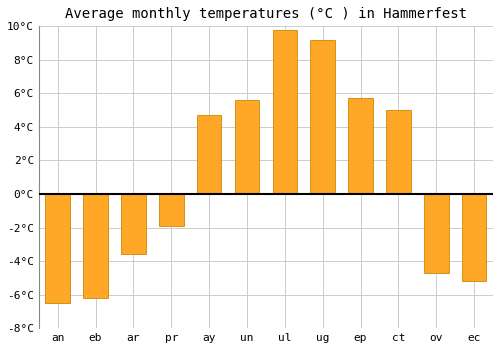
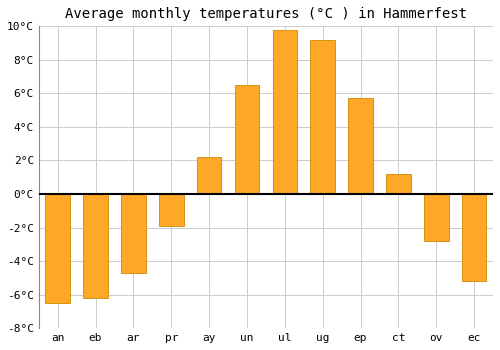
ar: -3.6°C -> -4.7°C
ay: 4.7°C -> 2.2°C
un: 5.6°C -> 6.5°C
ct: 5.0°C -> 1.2°C
ov: -4.7°C -> -2.8°C
